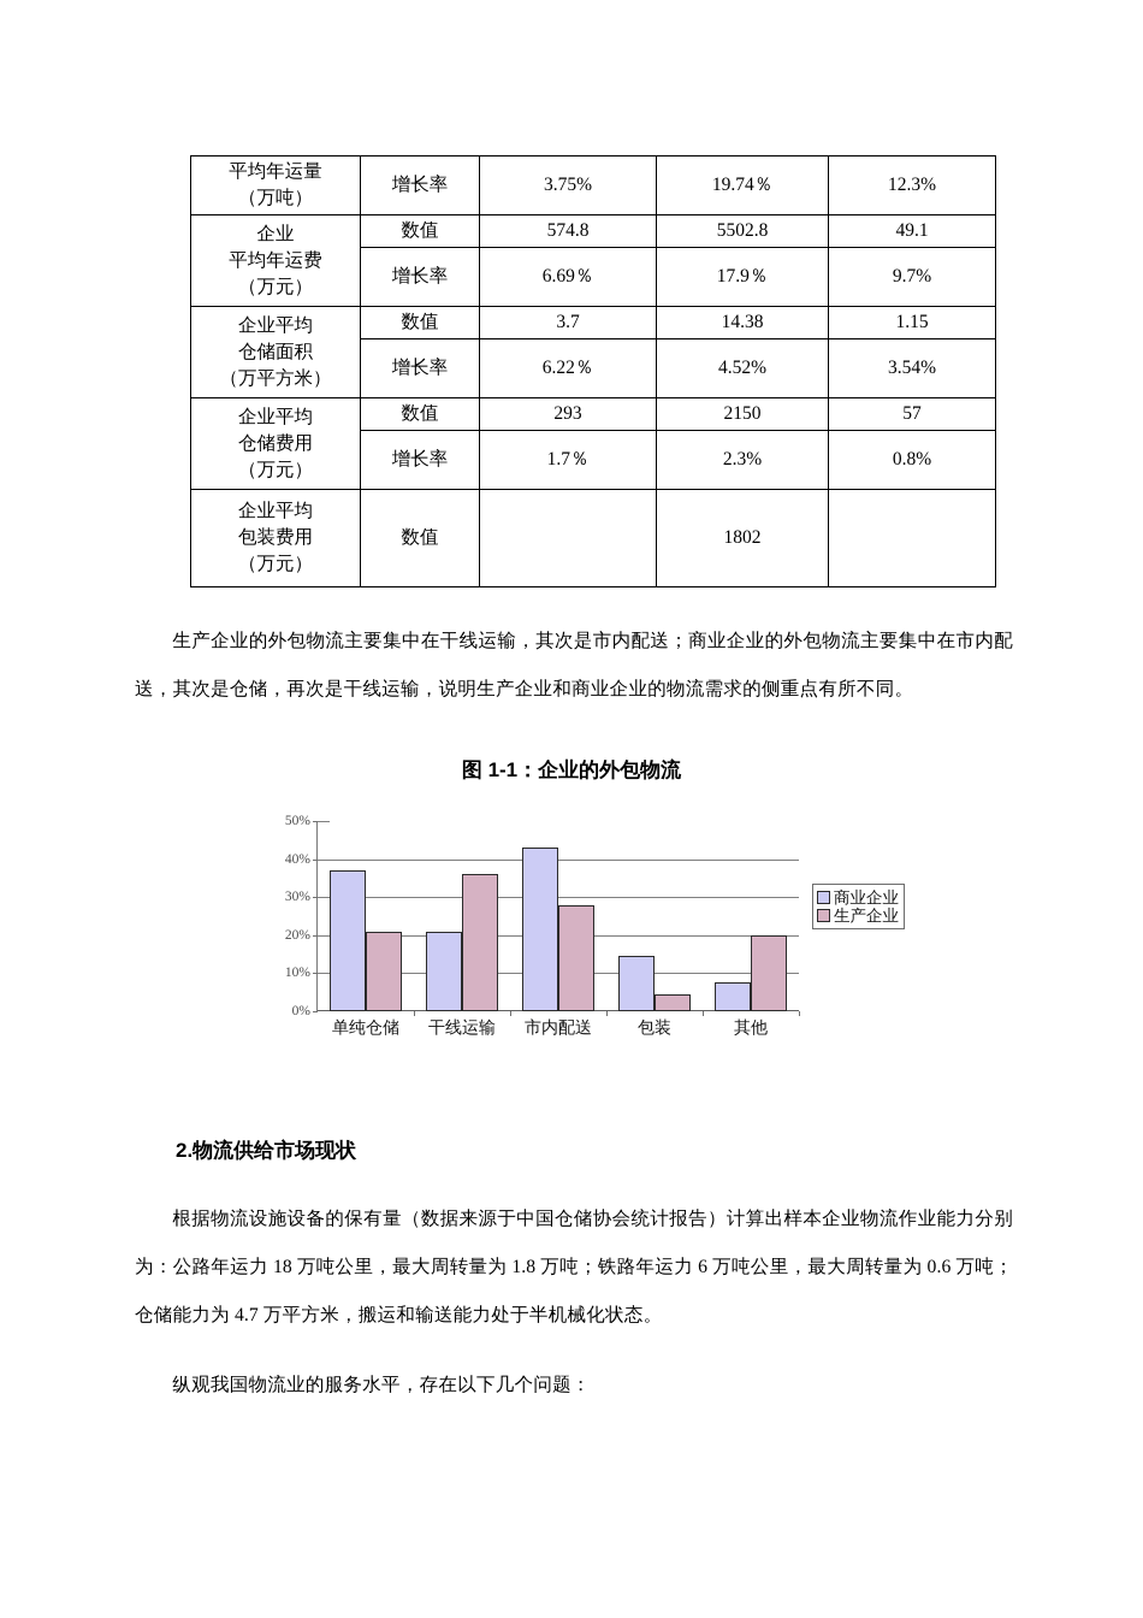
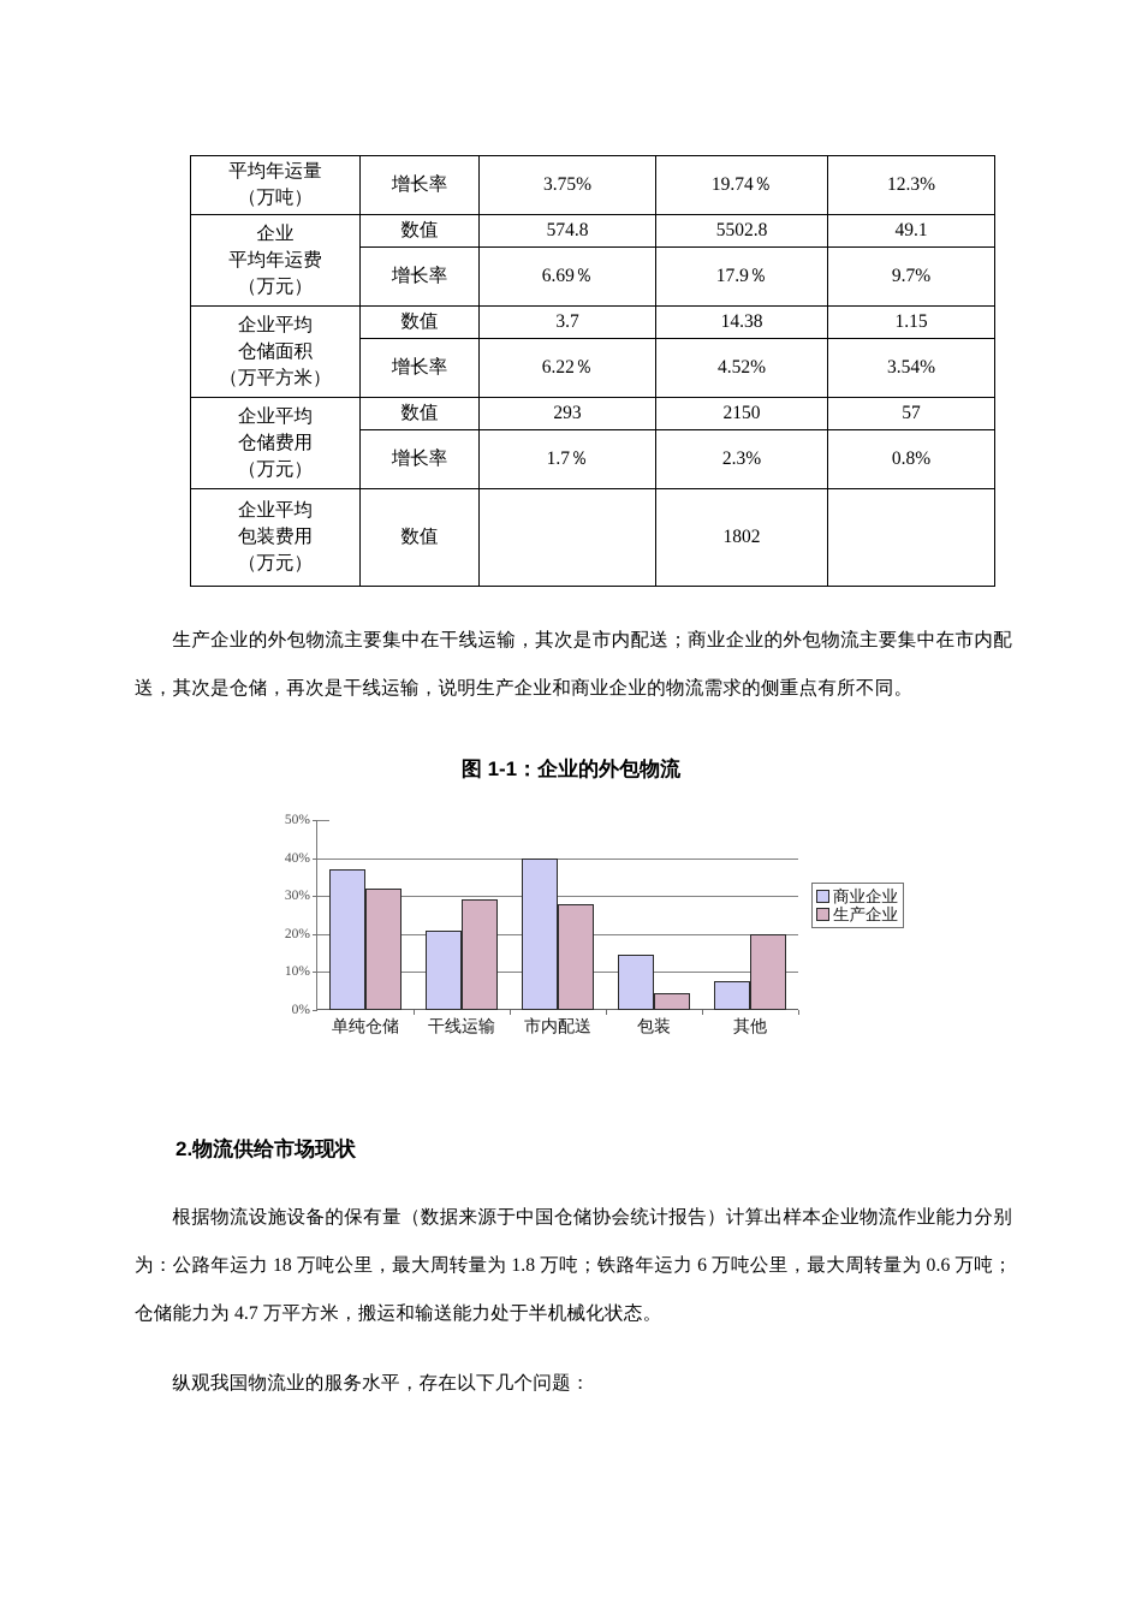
生产企业/单纯仓储: 21% -> 32%
生产企业/干线运输: 36% -> 29%
商业企业/市内配送: 43% -> 40%
